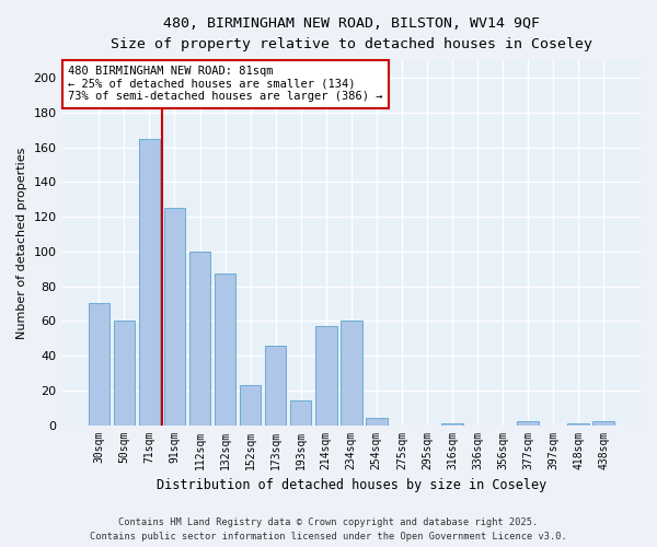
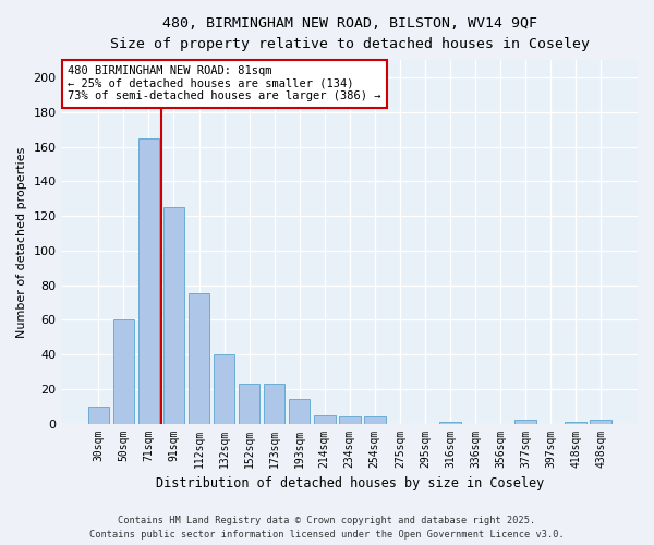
30sqm: 70 -> 10
112sqm: 100 -> 75
132sqm: 87 -> 40
173sqm: 46 -> 23
214sqm: 57 -> 5
234sqm: 60 -> 4
